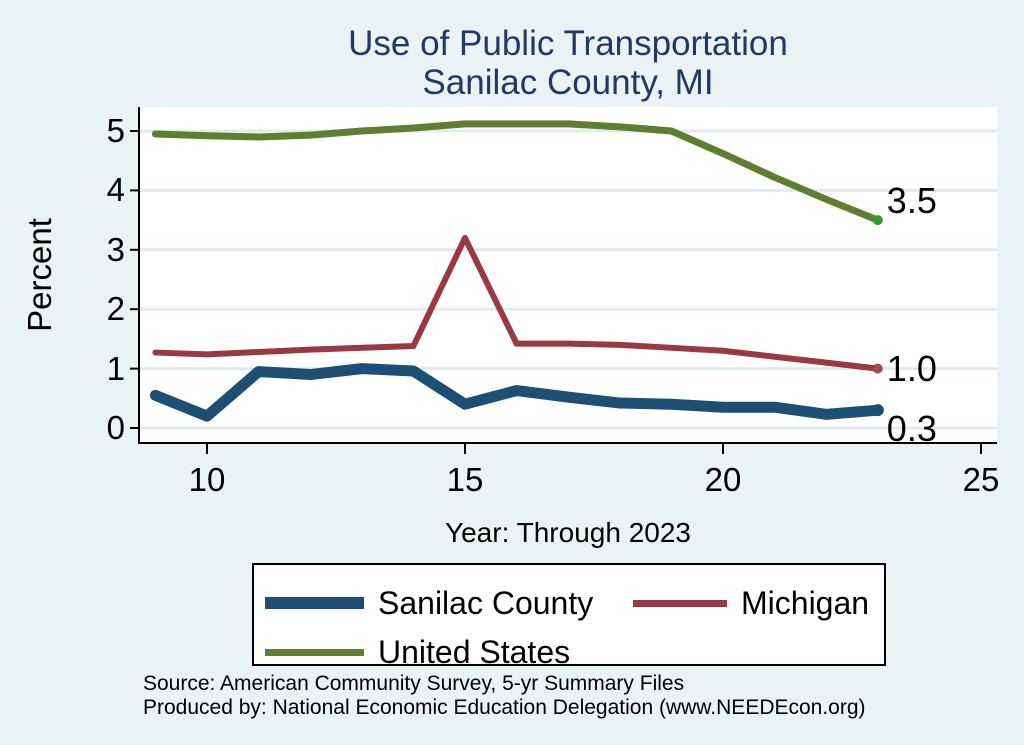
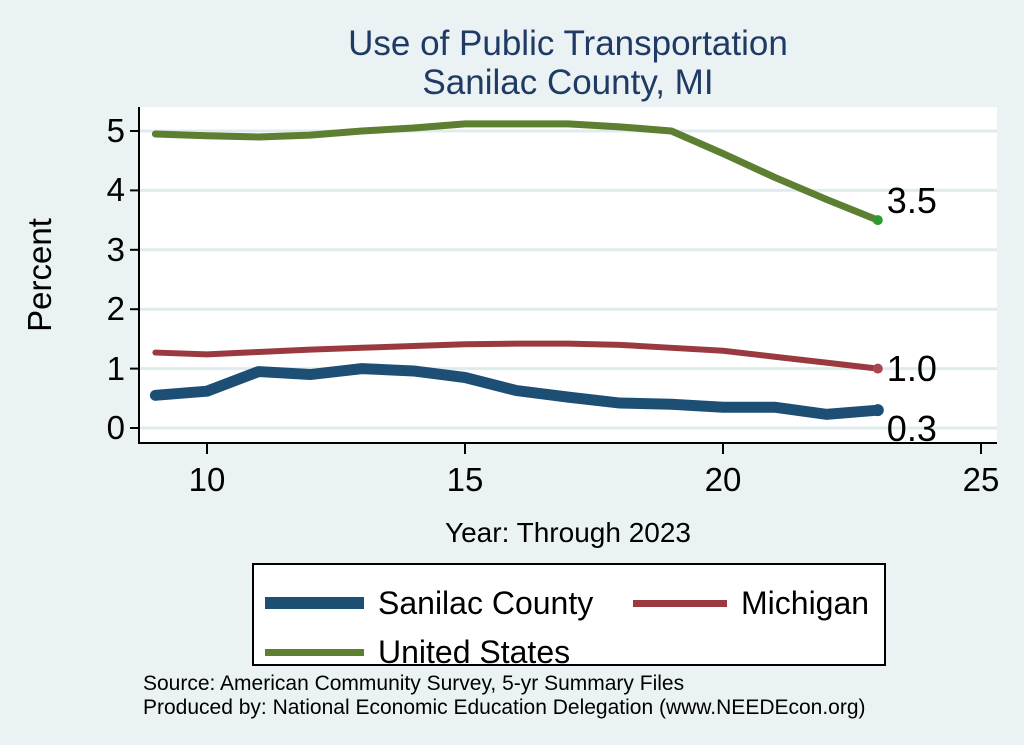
Sanilac County/10: 0.2 -> 0.6
Sanilac County/15: 0.4 -> 0.8
Michigan/15: 3.2 -> 1.4
